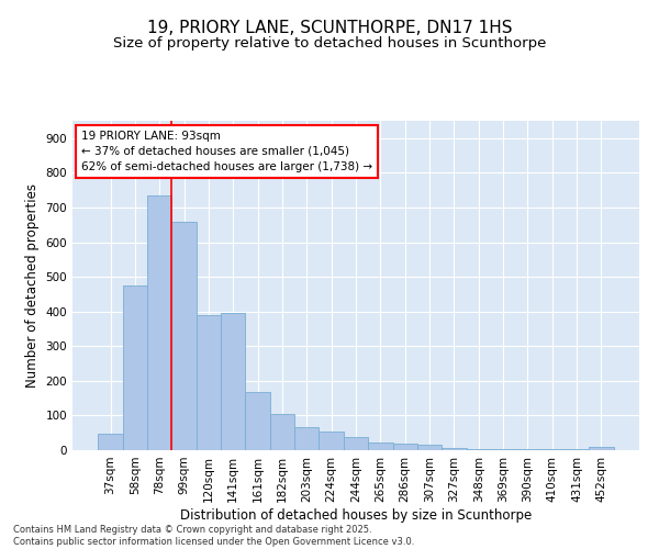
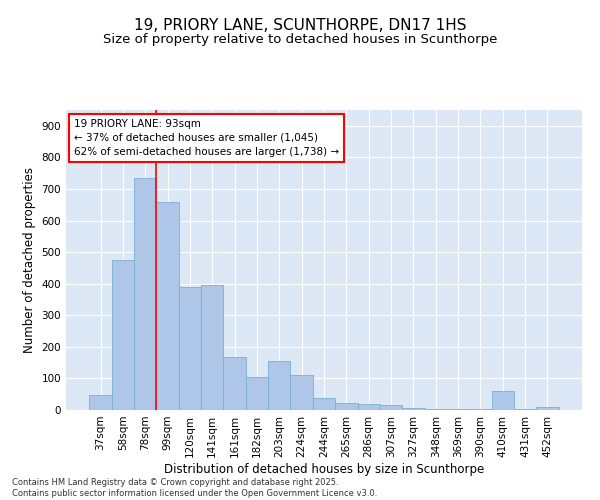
203sqm: 68 -> 155
224sqm: 55 -> 110
410sqm: 4 -> 60
